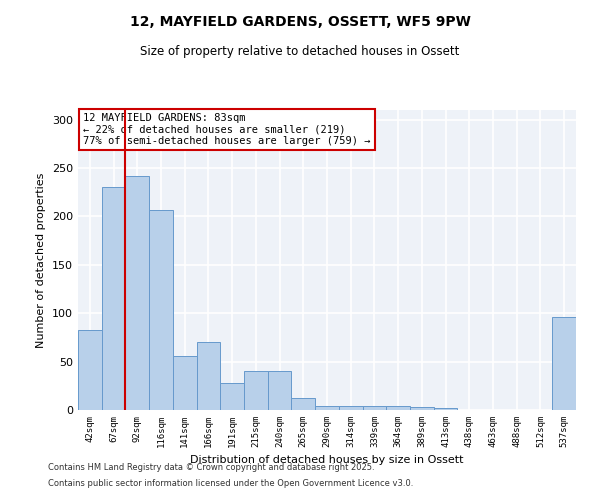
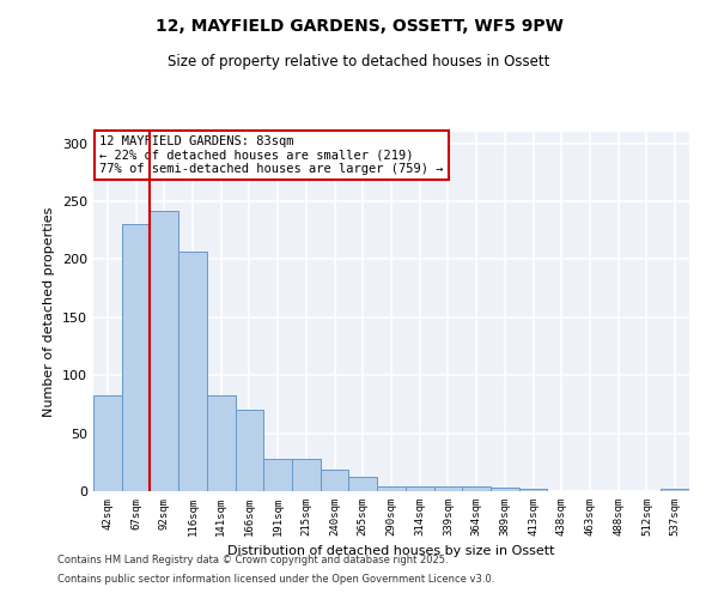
141sqm: 56 -> 83
215sqm: 40 -> 28
240sqm: 40 -> 19
537sqm: 96 -> 2
